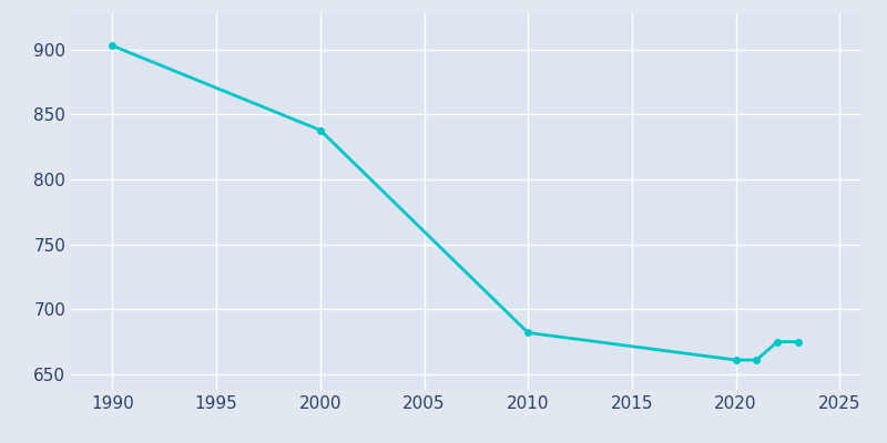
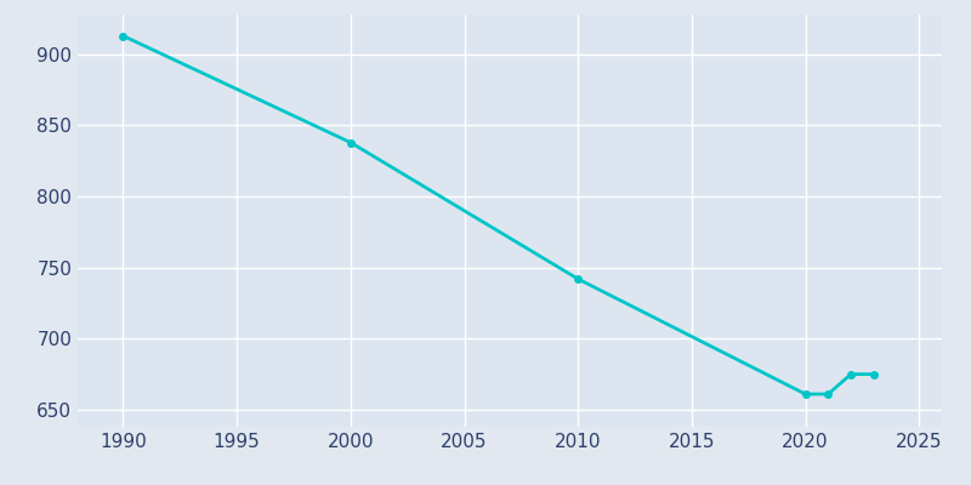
1990: 903 -> 913
2010: 682 -> 742
